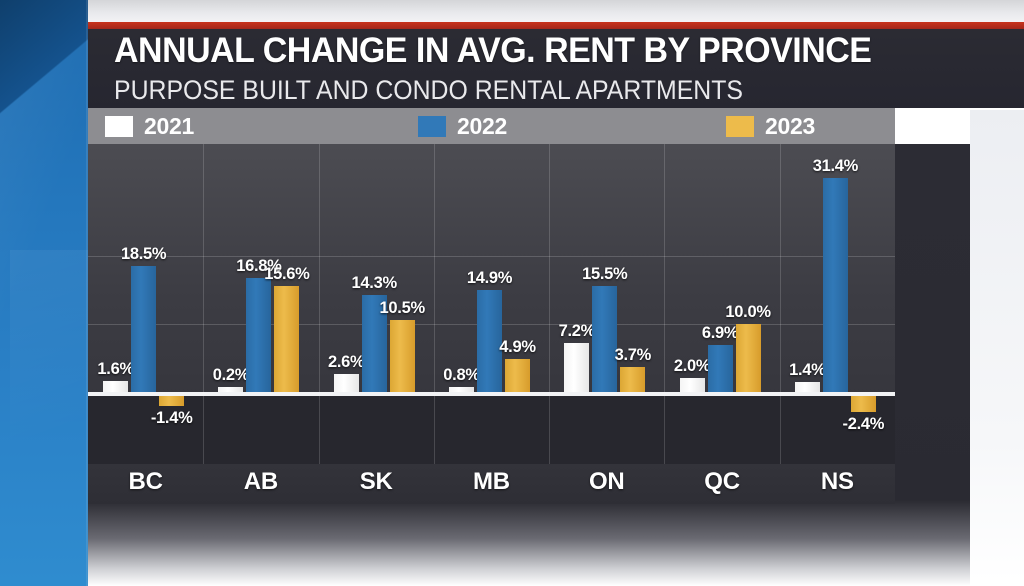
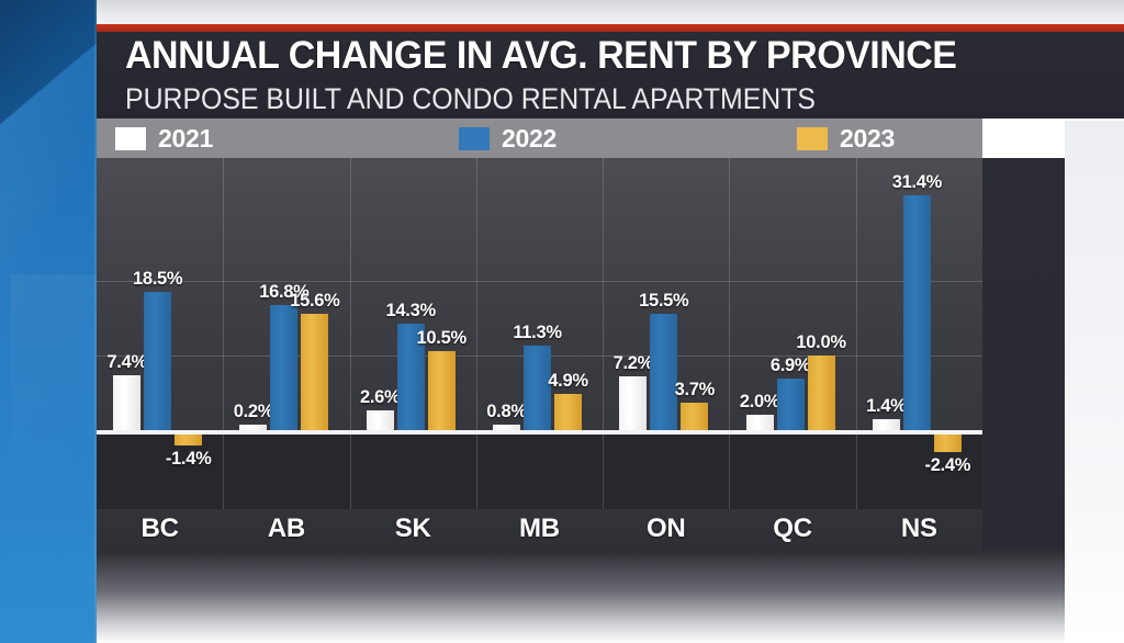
2021/BC: 1.6% -> 7.4%
2022/MB: 14.9% -> 11.3%
